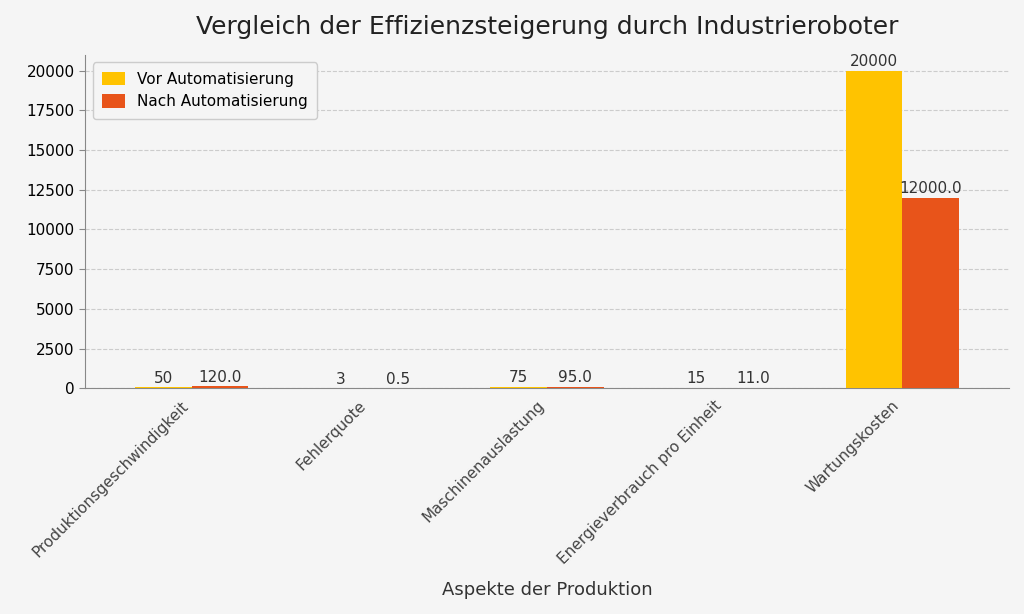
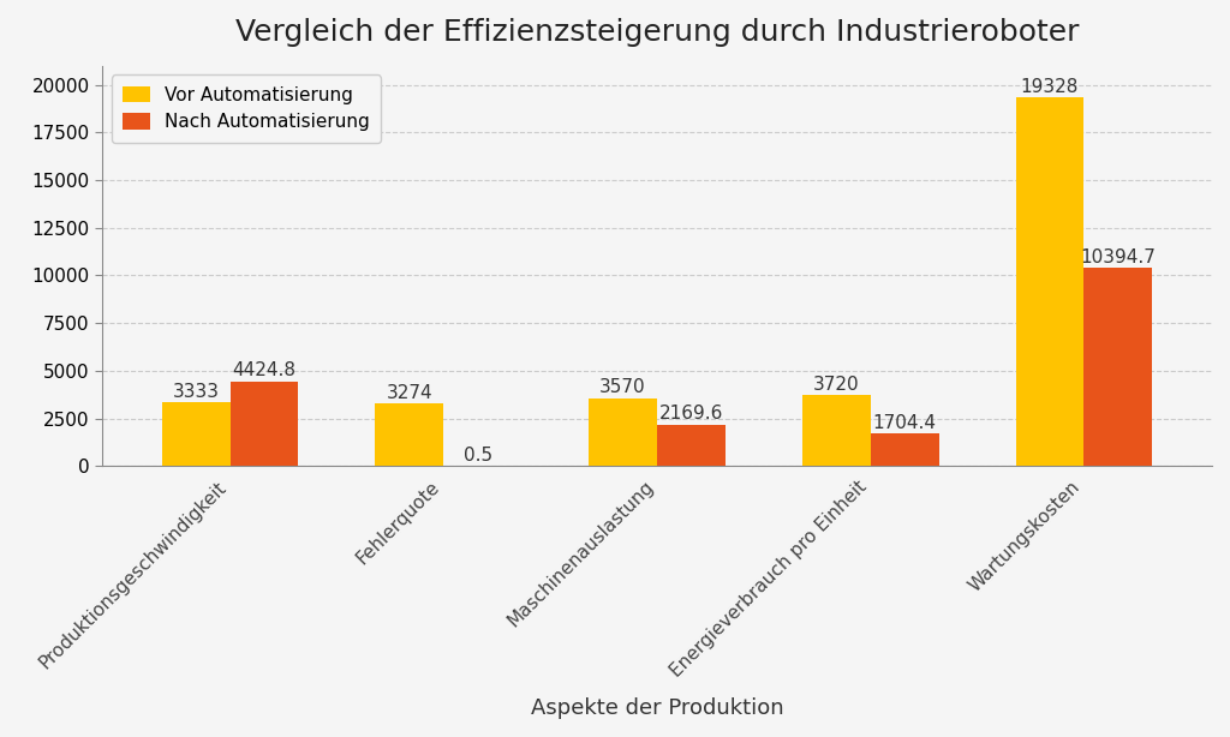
Vor Automatisierung/Produktionsgeschwindigkeit: 50 -> 3333
Nach Automatisierung/Produktionsgeschwindigkeit: 120.0 -> 4424.8
Vor Automatisierung/Fehlerquote: 3 -> 3274
Vor Automatisierung/Maschinenauslastung: 75 -> 3570
Nach Automatisierung/Maschinenauslastung: 95.0 -> 2169.6
Vor Automatisierung/Energieverbrauch pro Einheit: 15 -> 3720
Nach Automatisierung/Energieverbrauch pro Einheit: 11.0 -> 1704.4
Vor Automatisierung/Wartungskosten: 20000 -> 19328
Nach Automatisierung/Wartungskosten: 12000.0 -> 10394.7
